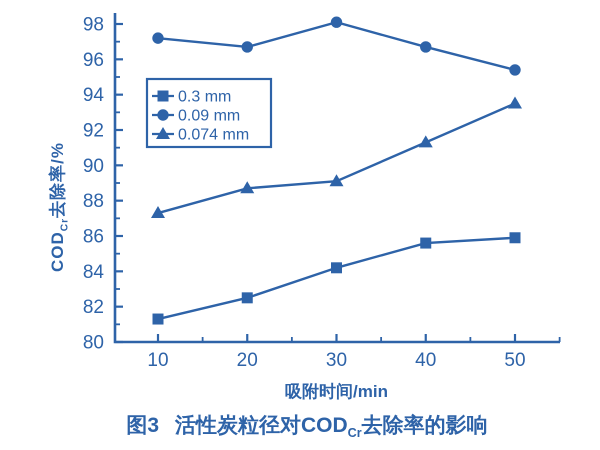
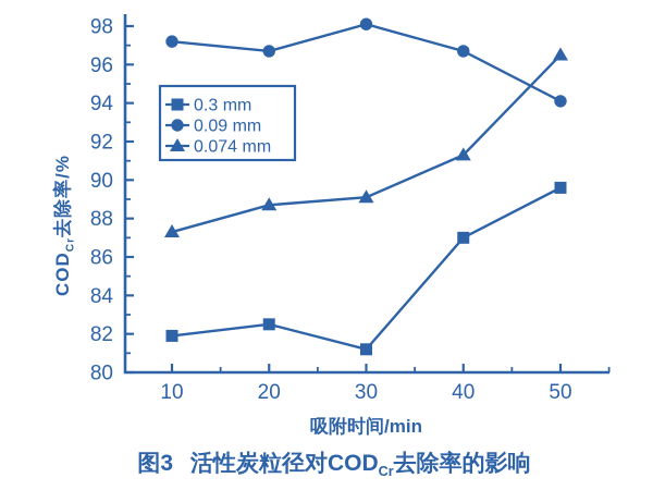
0.3 mm/10: 81.3 -> 81.9
0.3 mm/30: 84.2 -> 81.2
0.3 mm/40: 85.6 -> 87.0
0.3 mm/50: 85.9 -> 89.6
0.09 mm/50: 95.4 -> 94.1
0.074 mm/50: 93.5 -> 96.5
